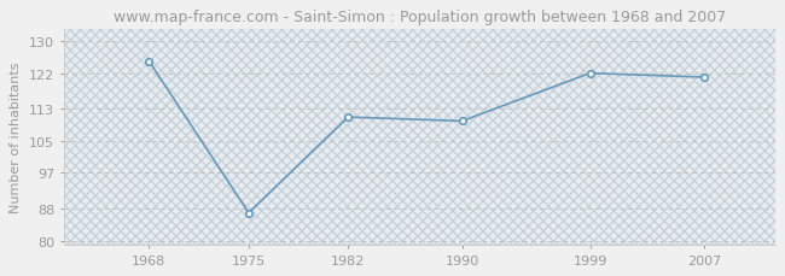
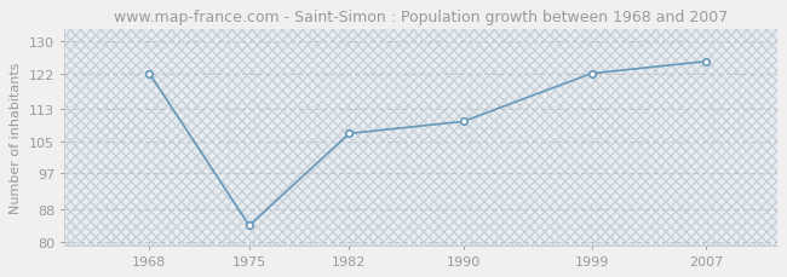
1968: 125 -> 122
1975: 87 -> 84
1982: 111 -> 107
2007: 121 -> 125
